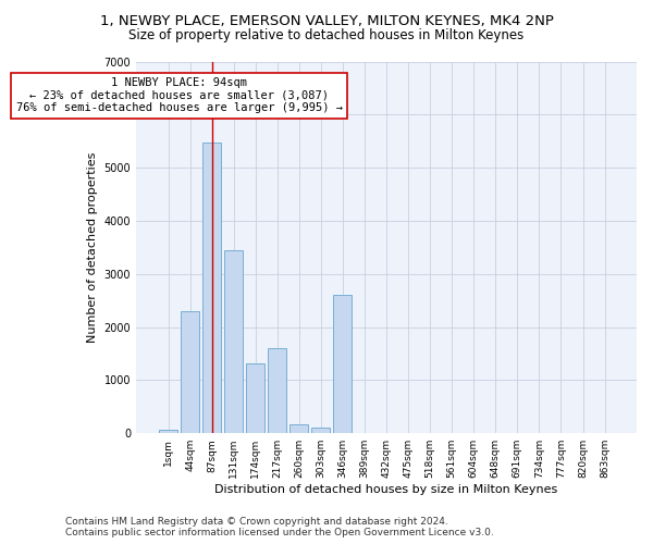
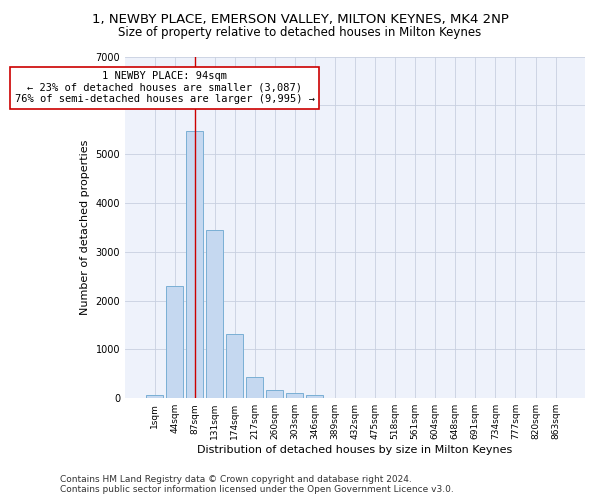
217sqm: 1600 -> 430
346sqm: 2600 -> 70
